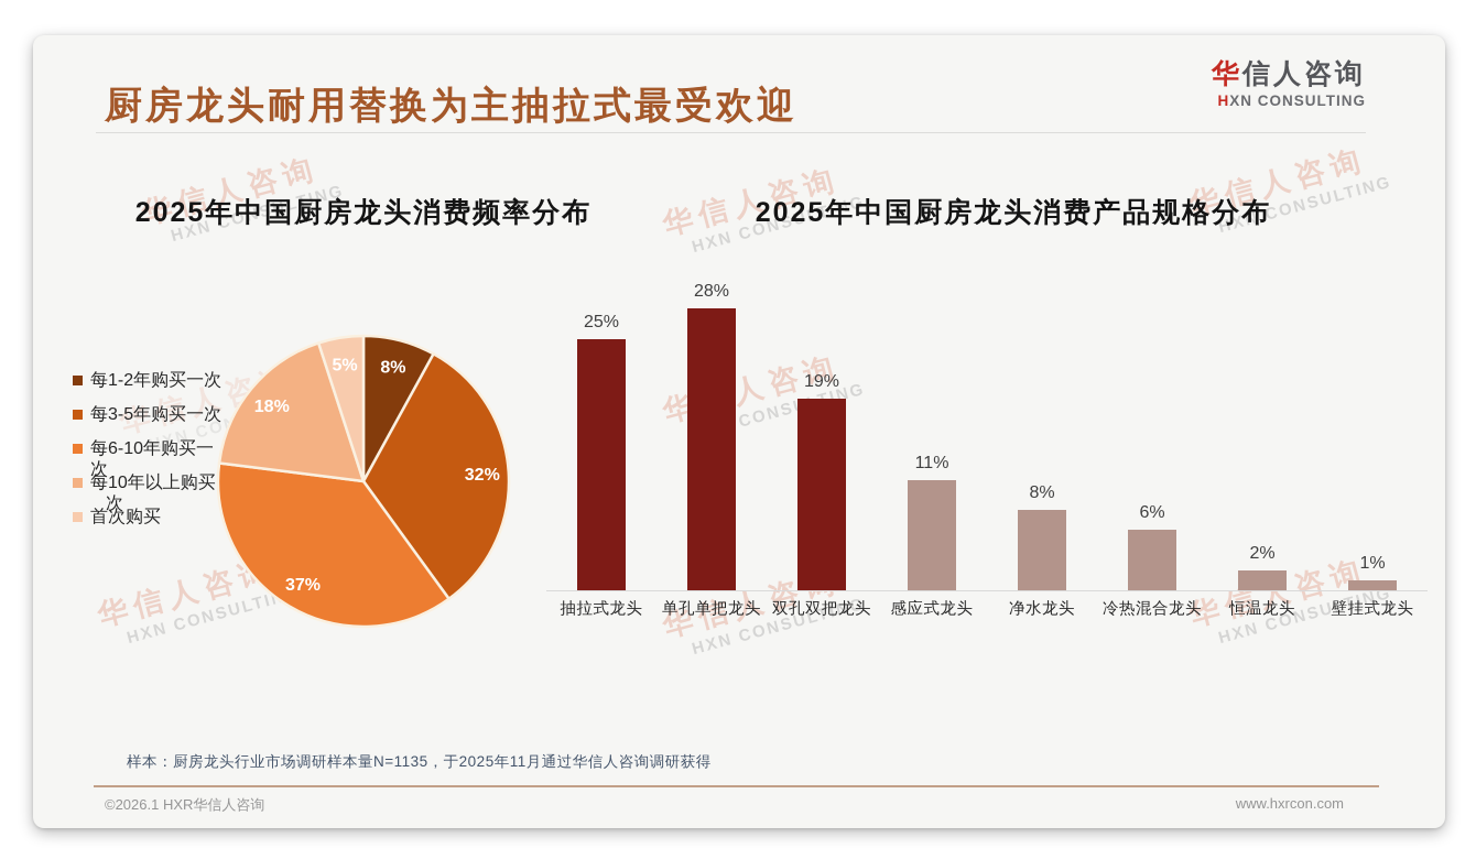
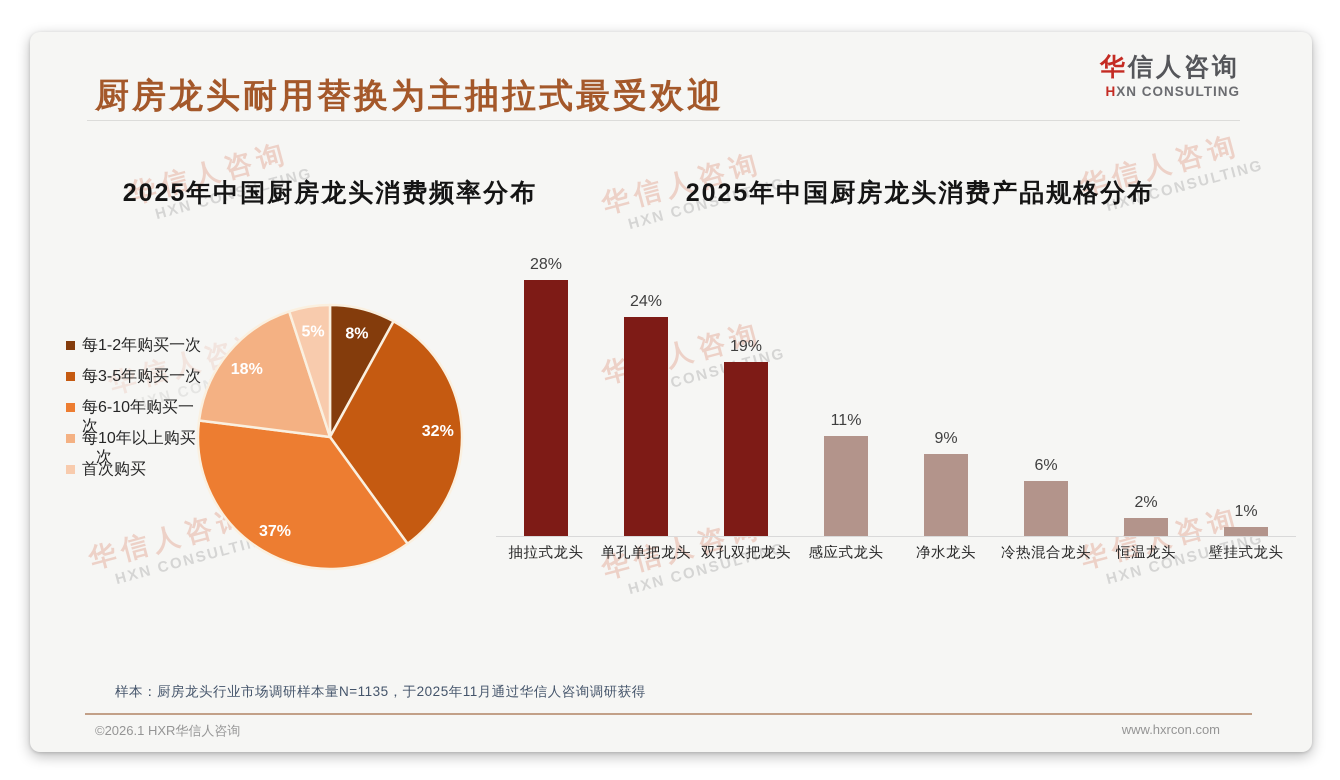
2025年中国厨房龙头消费产品规格分布/抽拉式龙头: 25% -> 28%
2025年中国厨房龙头消费产品规格分布/单孔单把龙头: 28% -> 24%
2025年中国厨房龙头消费产品规格分布/净水龙头: 8% -> 9%
